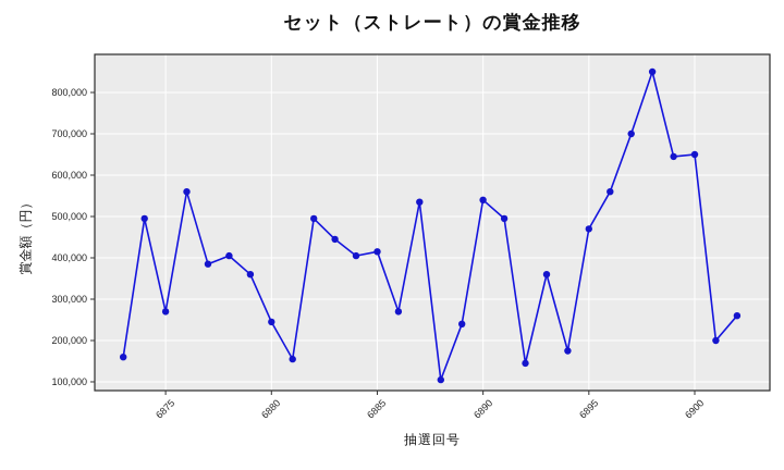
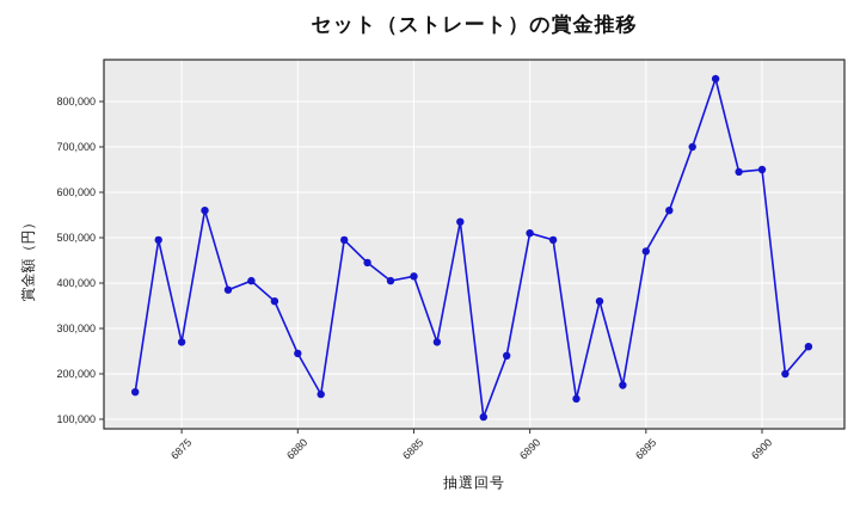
6890: 540000 -> 510000
